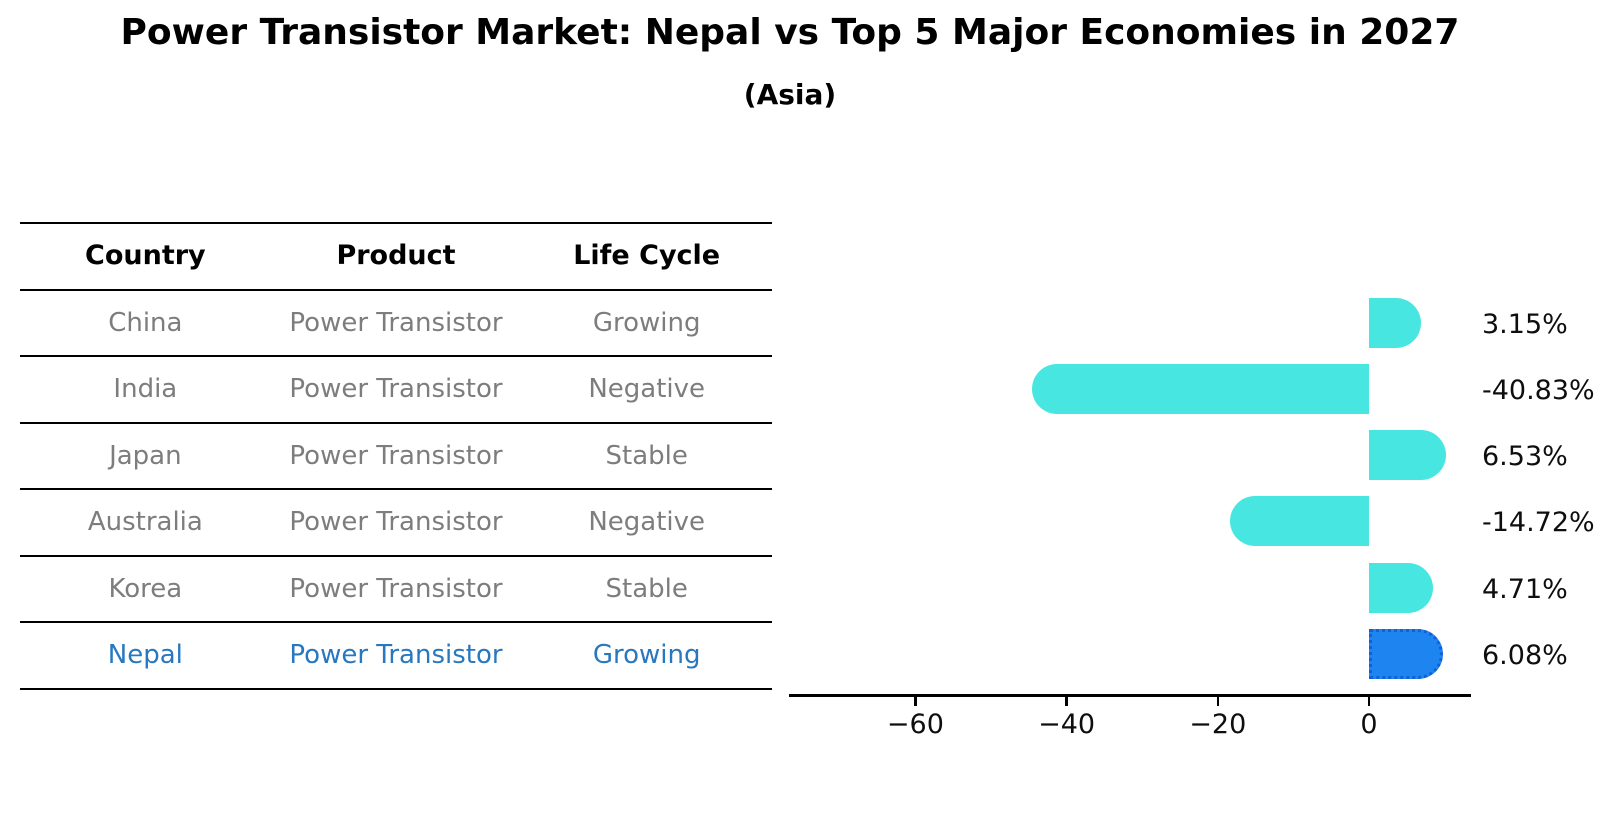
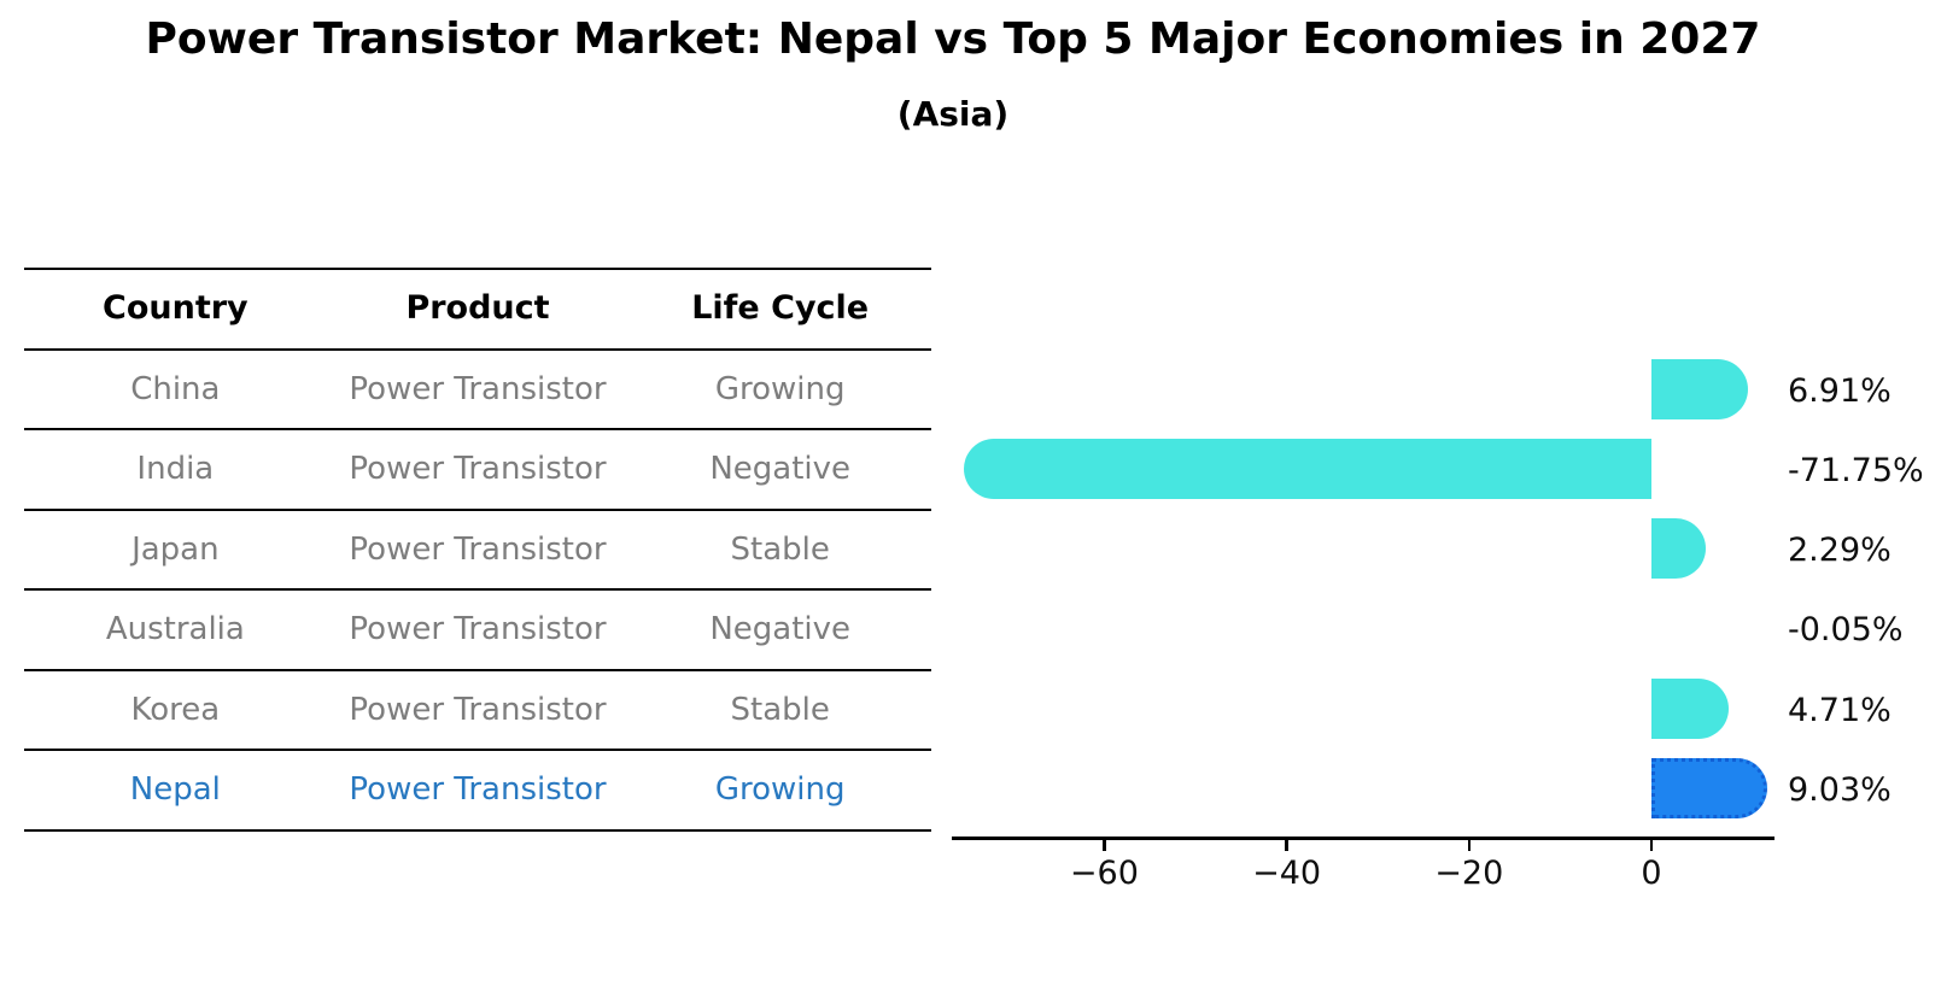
China: 3.15% -> 6.91%
India: -40.83% -> -71.75%
Japan: 6.53% -> 2.29%
Australia: -14.72% -> -0.05%
Nepal: 6.08% -> 9.03%
